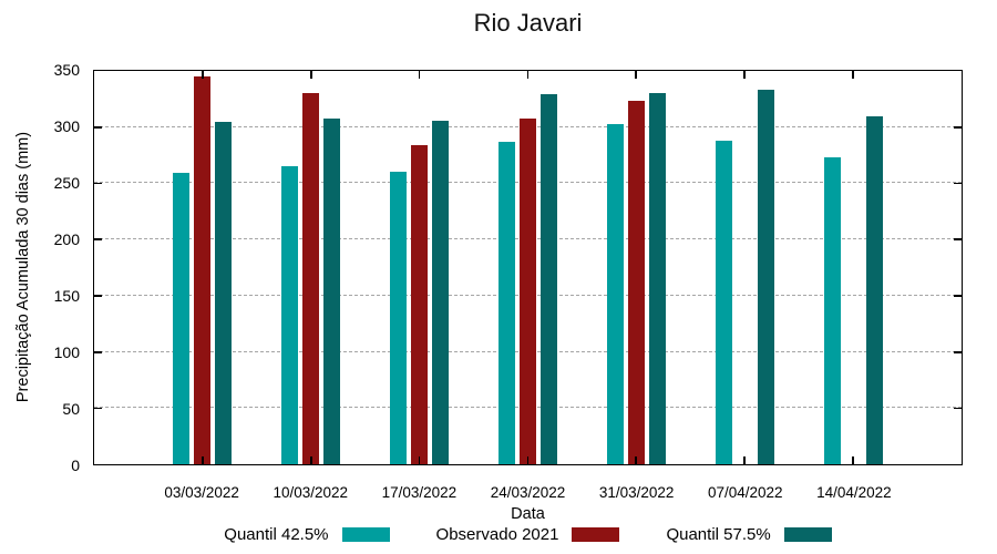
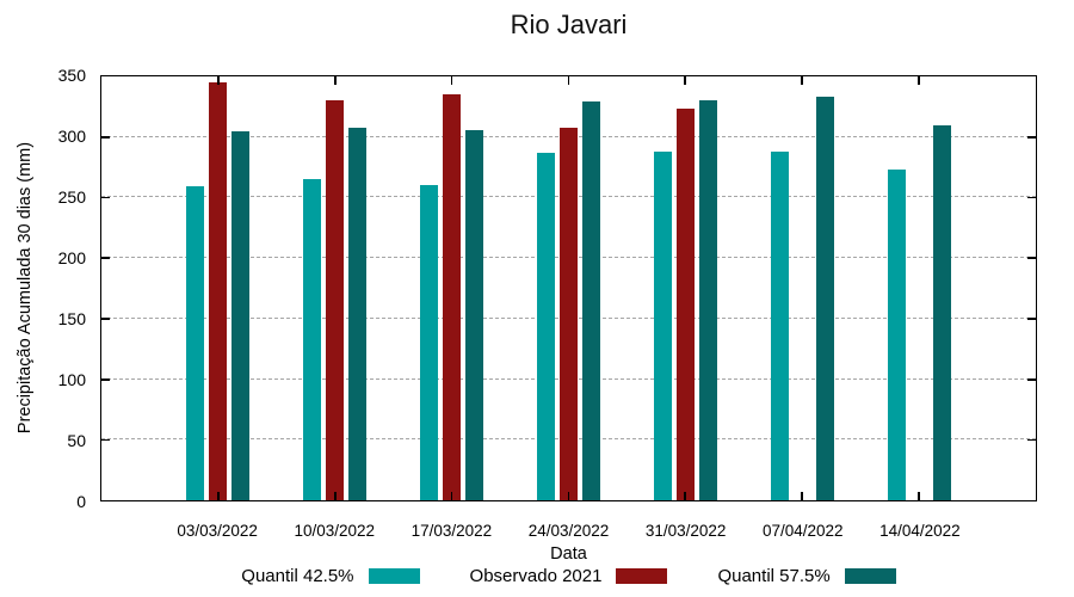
Observado 2021/17/03/2022: 284 -> 335
Quantil 42.5%/31/03/2022: 303 -> 288
